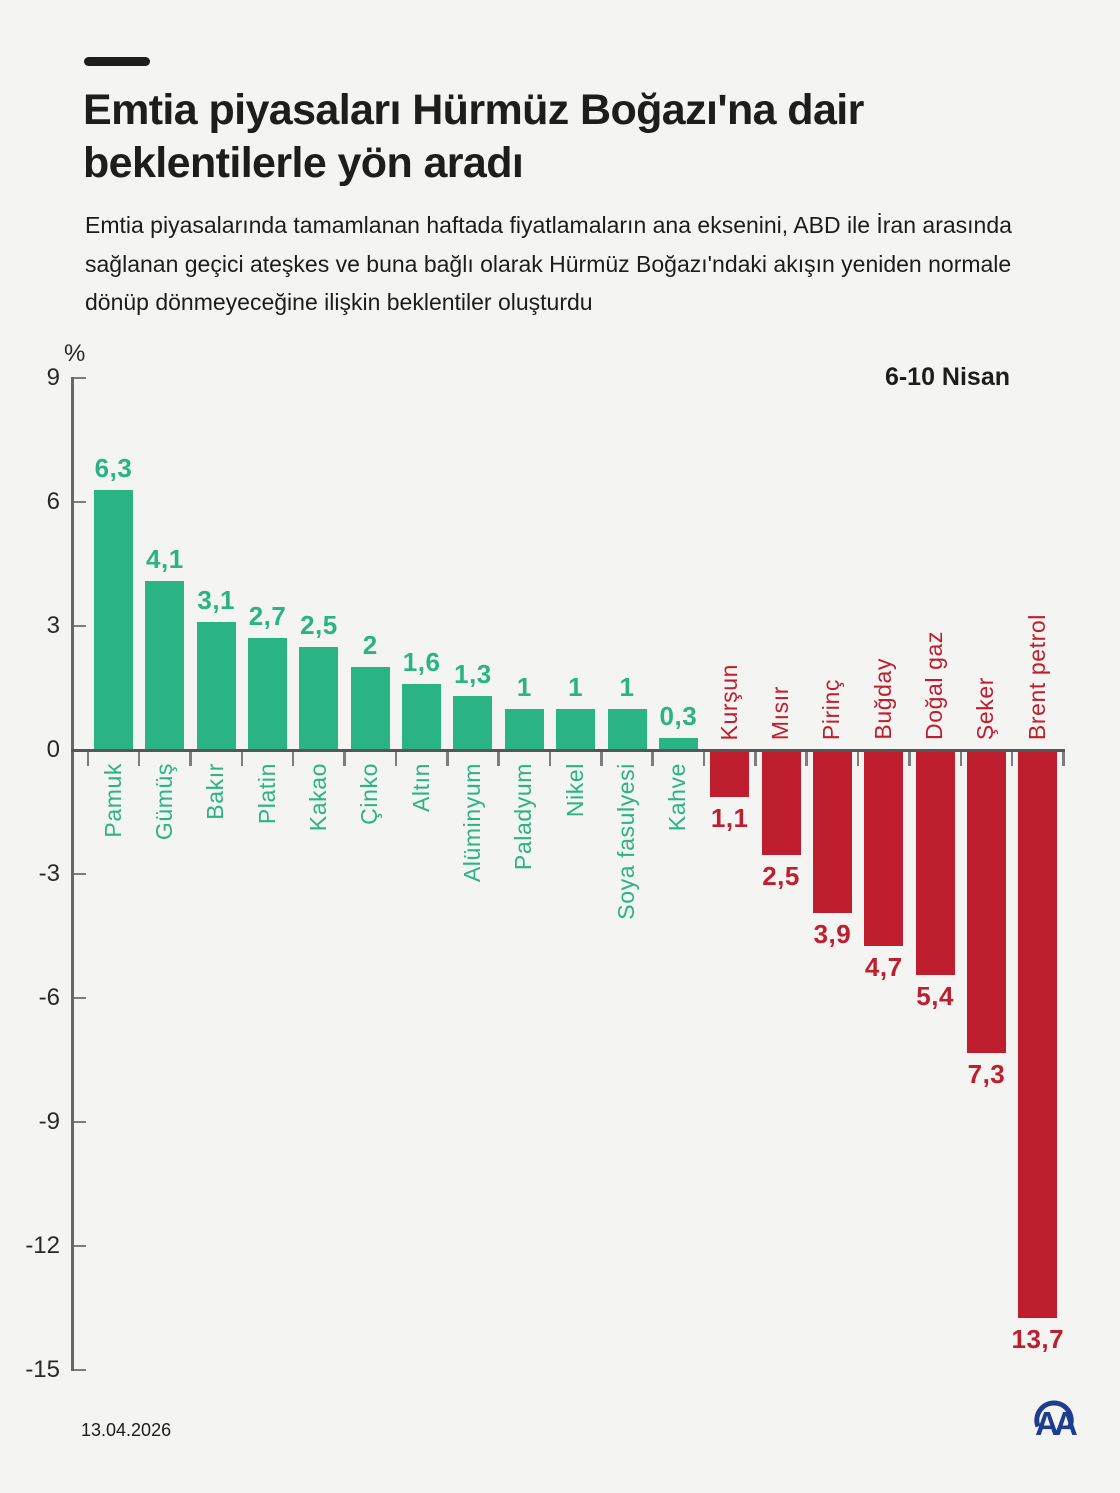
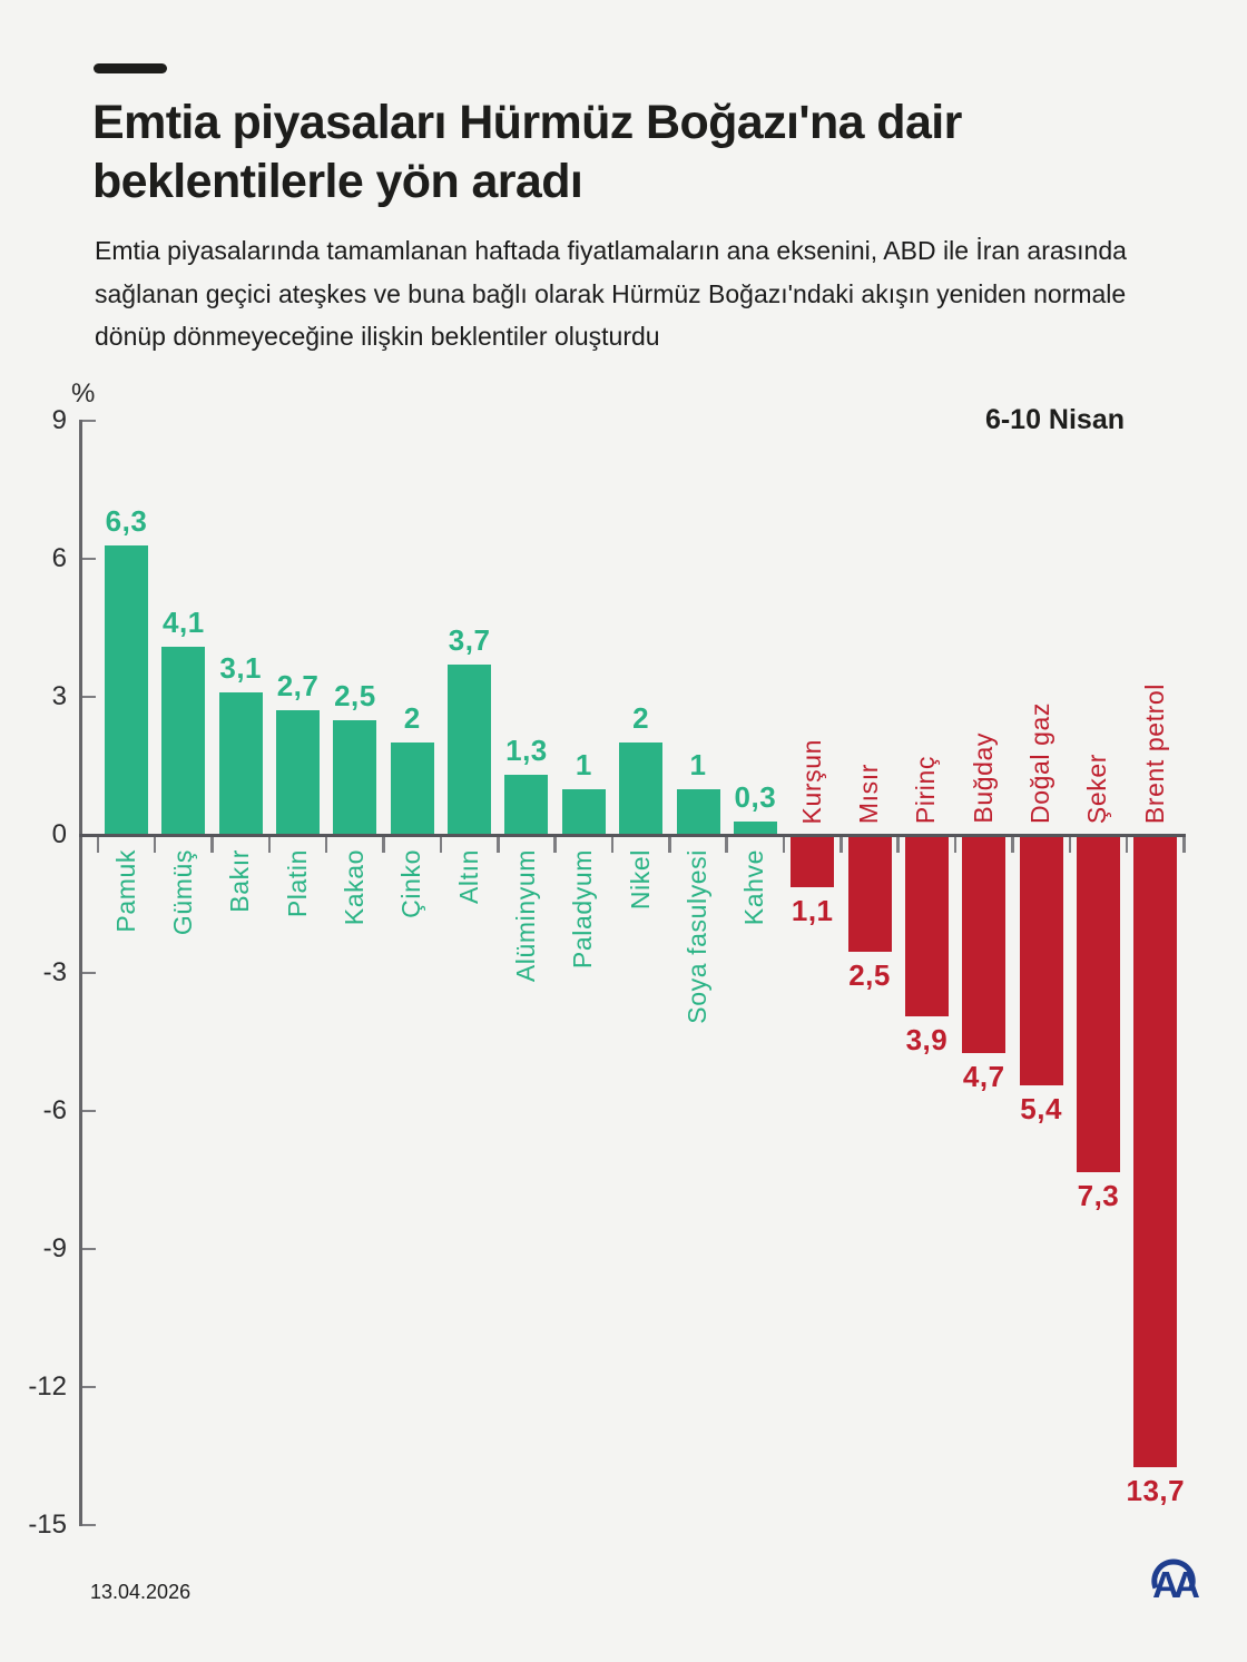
Altın: 1,6 -> 3,7
Nikel: 1 -> 2
